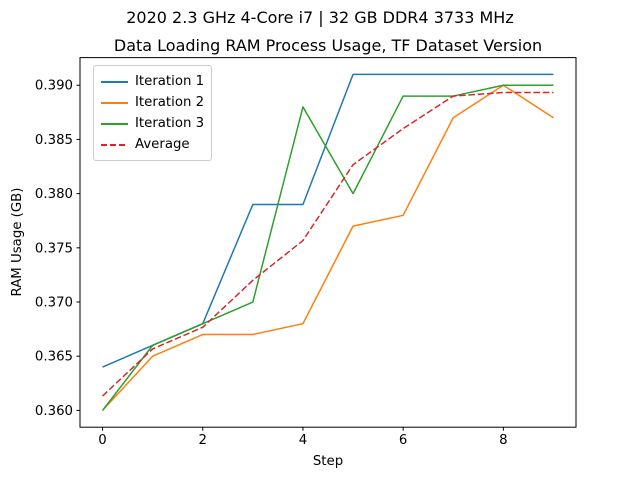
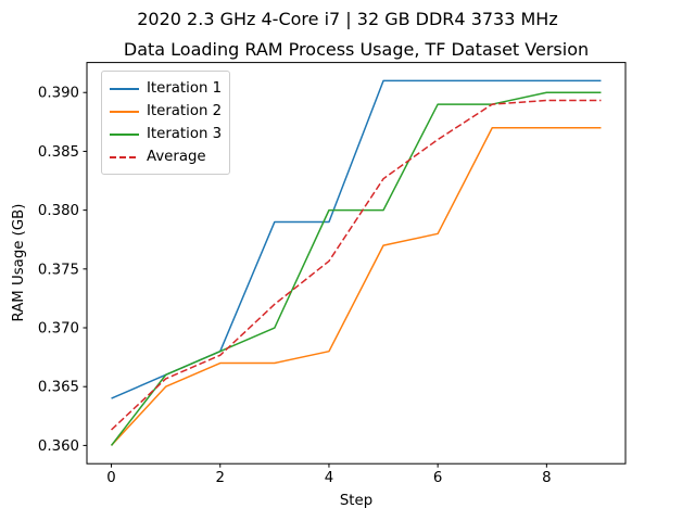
Iteration 3/4: 0.388 -> 0.380
Iteration 2/8: 0.390 -> 0.387
